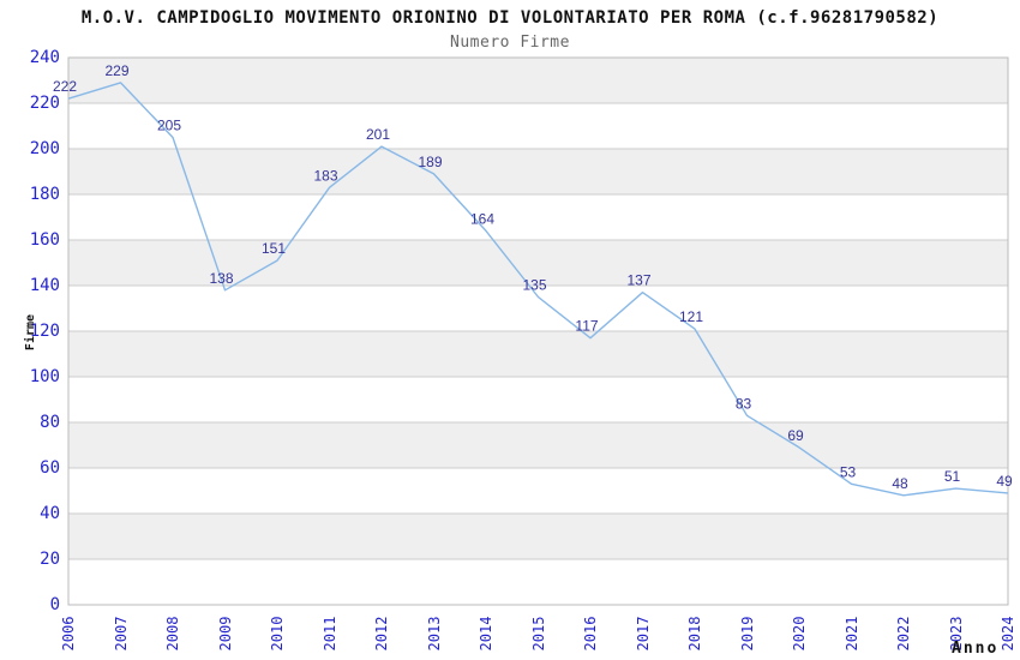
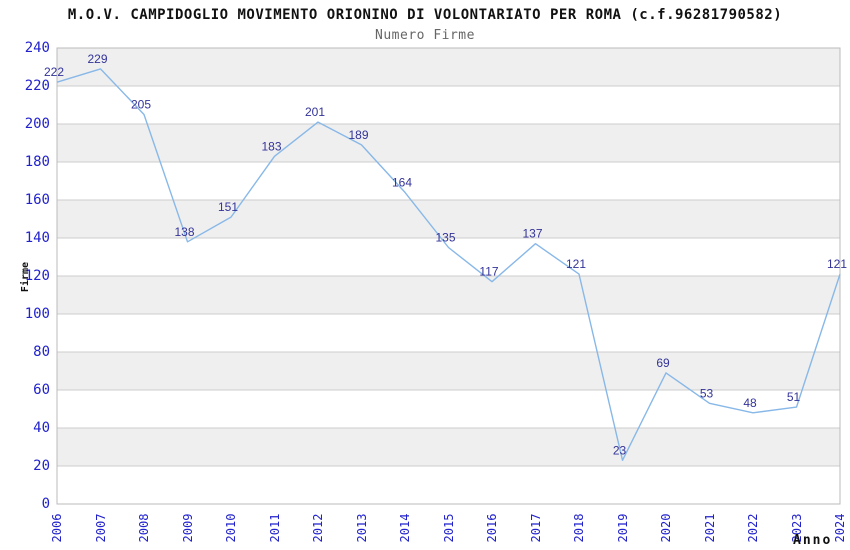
2019: 83 -> 23
2024: 49 -> 121
